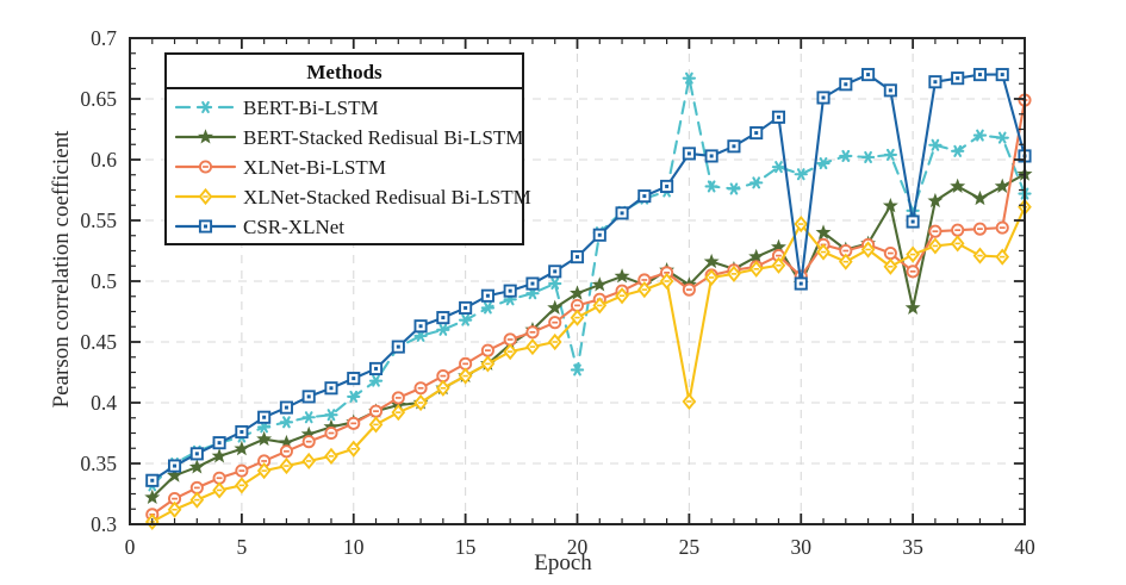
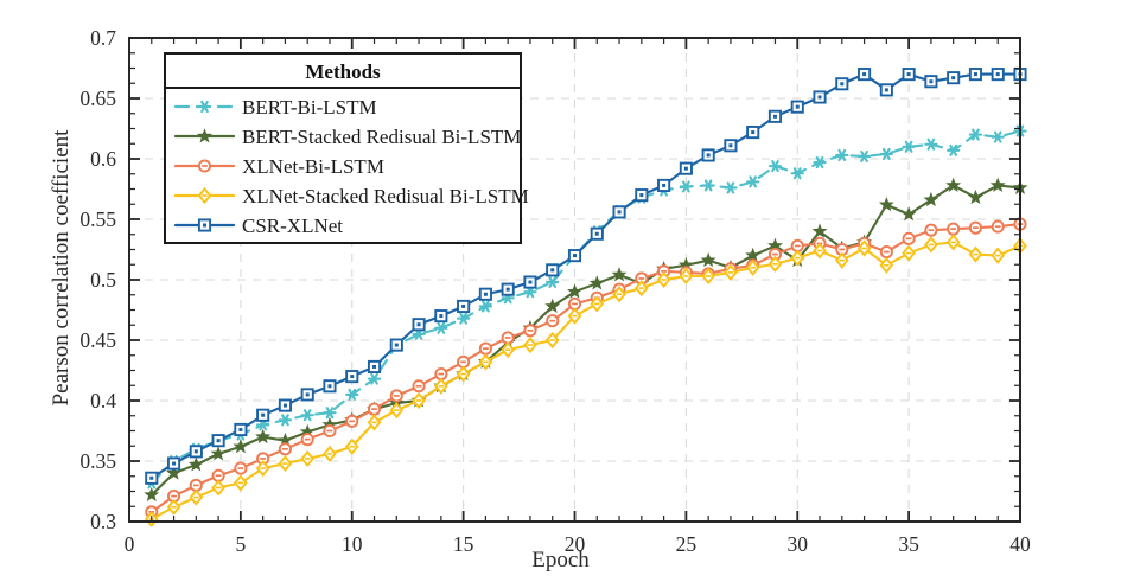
BERT-Bi-LSTM/20: 0.427 -> 0.520
BERT-Bi-LSTM/25: 0.667 -> 0.577
BERT-Stacked Redisual Bi-LSTM/25: 0.497 -> 0.512
XLNet-Bi-LSTM/25: 0.493 -> 0.506
XLNet-Stacked Redisual Bi-LSTM/25: 0.401 -> 0.503
CSR-XLNet/25: 0.605 -> 0.592
BERT-Stacked Redisual Bi-LSTM/30: 0.498 -> 0.516
XLNet-Bi-LSTM/30: 0.504 -> 0.528
XLNet-Stacked Redisual Bi-LSTM/30: 0.547 -> 0.518
CSR-XLNet/30: 0.498 -> 0.643
BERT-Bi-LSTM/35: 0.558 -> 0.610
BERT-Stacked Redisual Bi-LSTM/35: 0.478 -> 0.554
XLNet-Bi-LSTM/35: 0.508 -> 0.534
CSR-XLNet/35: 0.549 -> 0.670
BERT-Bi-LSTM/40: 0.572 -> 0.623
BERT-Stacked Redisual Bi-LSTM/40: 0.588 -> 0.576
XLNet-Bi-LSTM/40: 0.649 -> 0.546
XLNet-Stacked Redisual Bi-LSTM/40: 0.561 -> 0.528
CSR-XLNet/40: 0.603 -> 0.670
